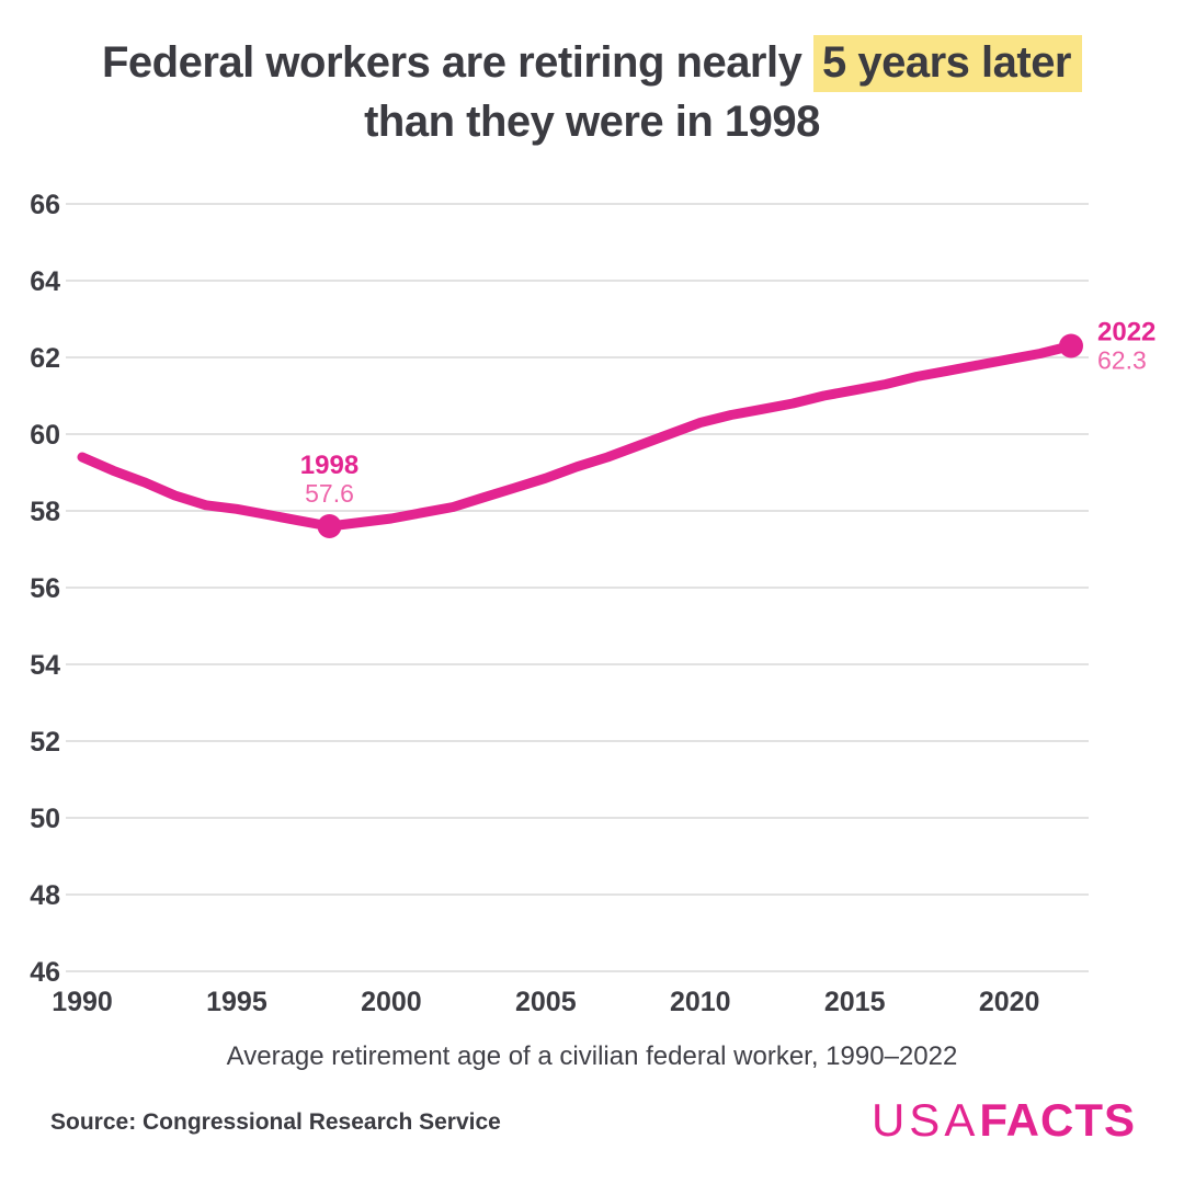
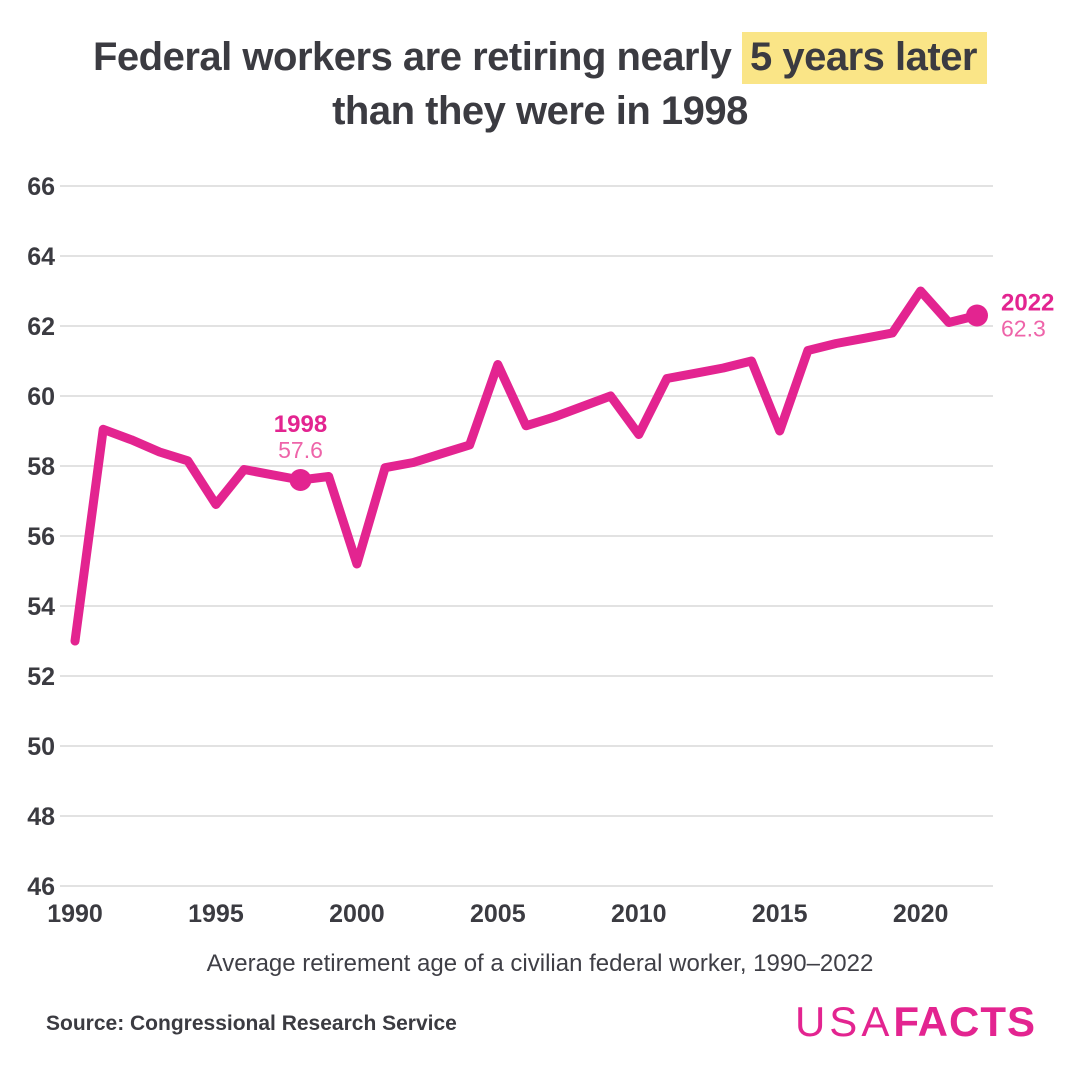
1990: 59.4 -> 53.0
1995: 58.0 -> 56.9
2000: 57.8 -> 55.2
2005: 58.9 -> 60.9
2010: 60.3 -> 58.9
2015: 61.1 -> 59.0
2020: 62.0 -> 63.0
